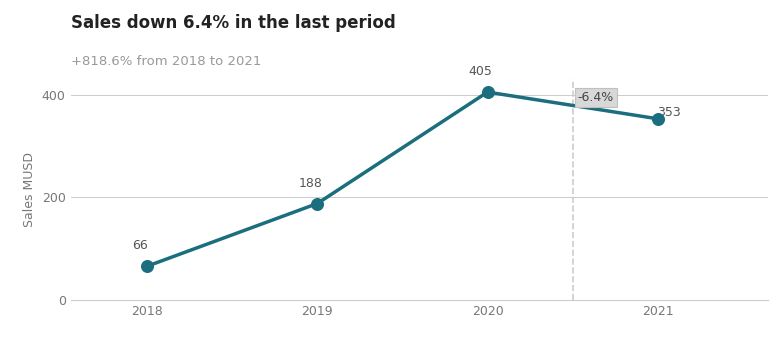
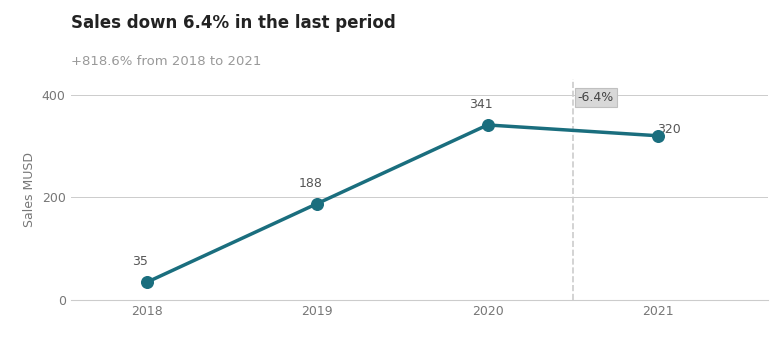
2018: 66 -> 35
2020: 405 -> 341
2021: 353 -> 320
